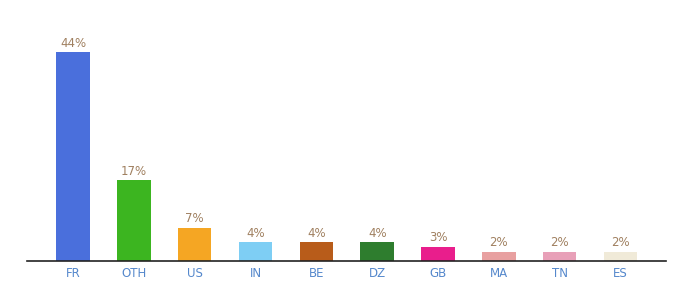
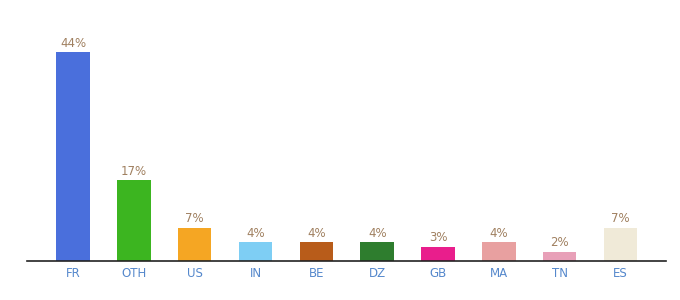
MA: 2% -> 4%
ES: 2% -> 7%
